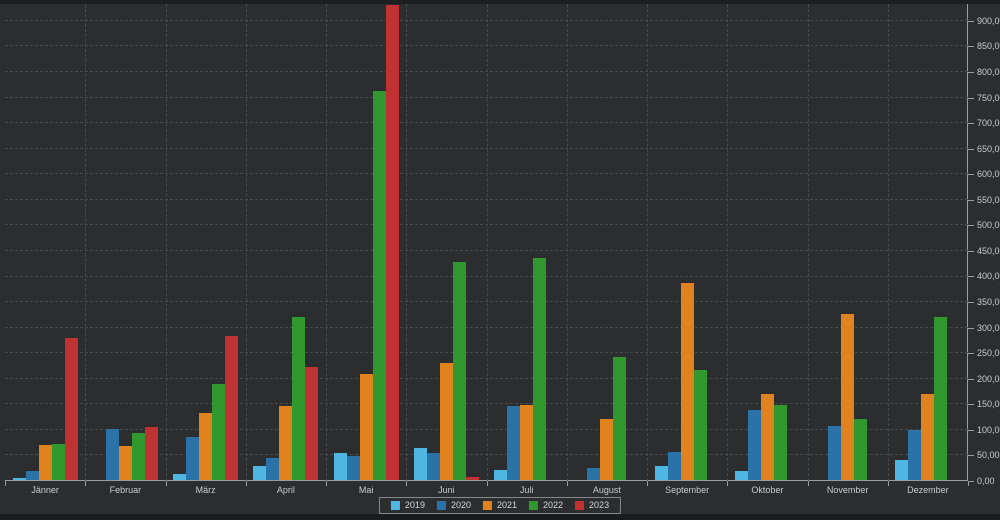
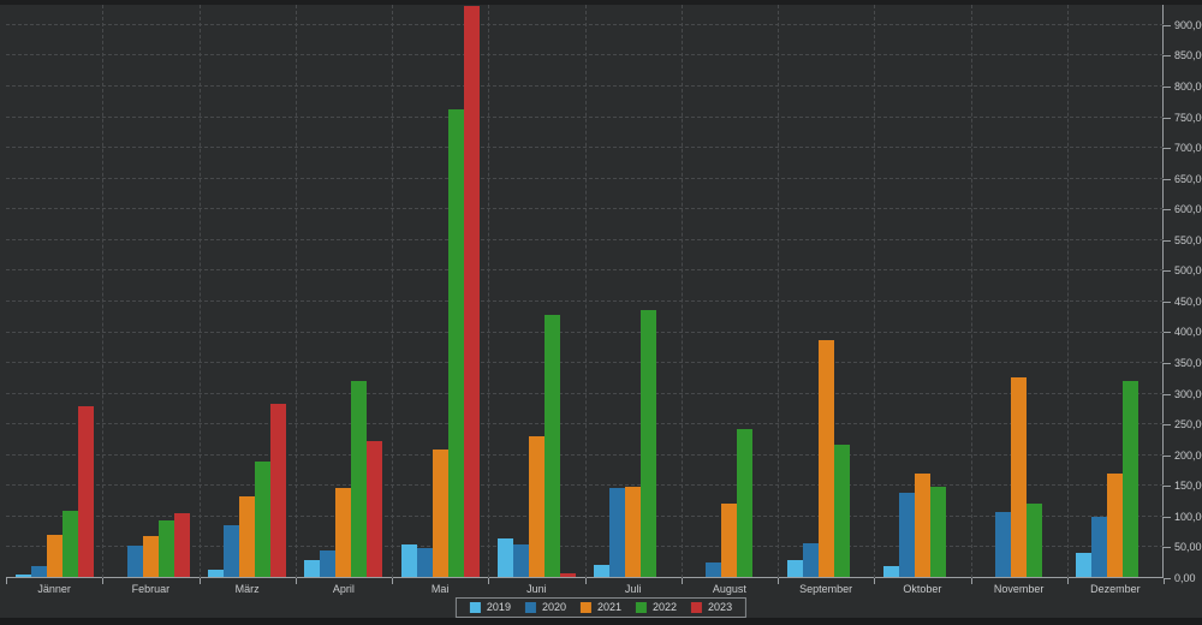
2022/Jänner: 70 -> 110
2020/Februar: 100 -> 50
